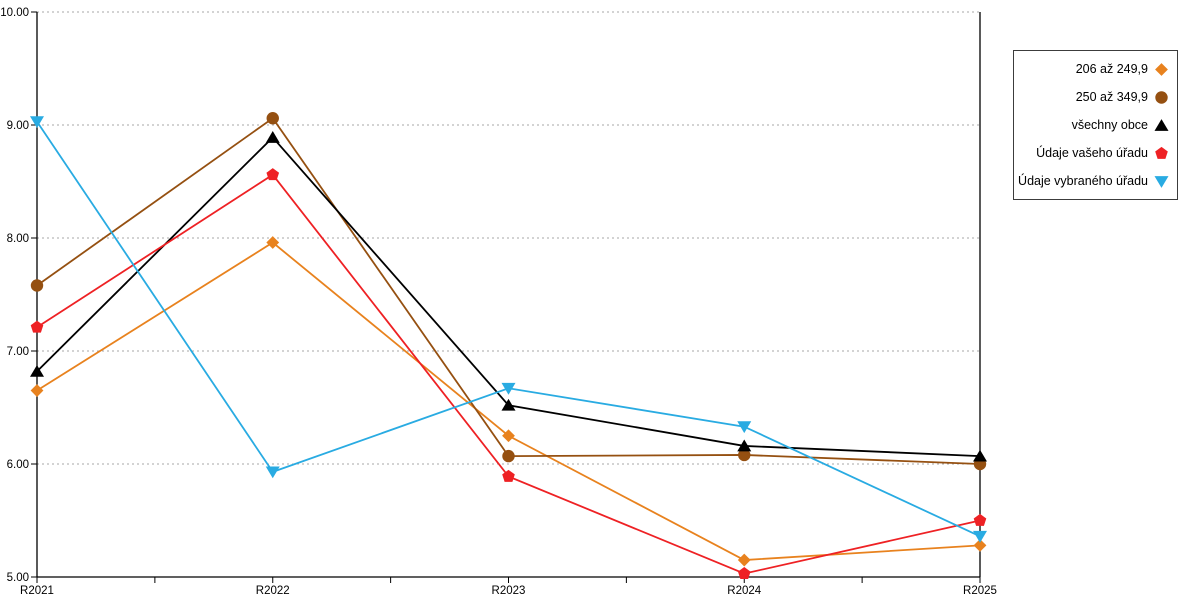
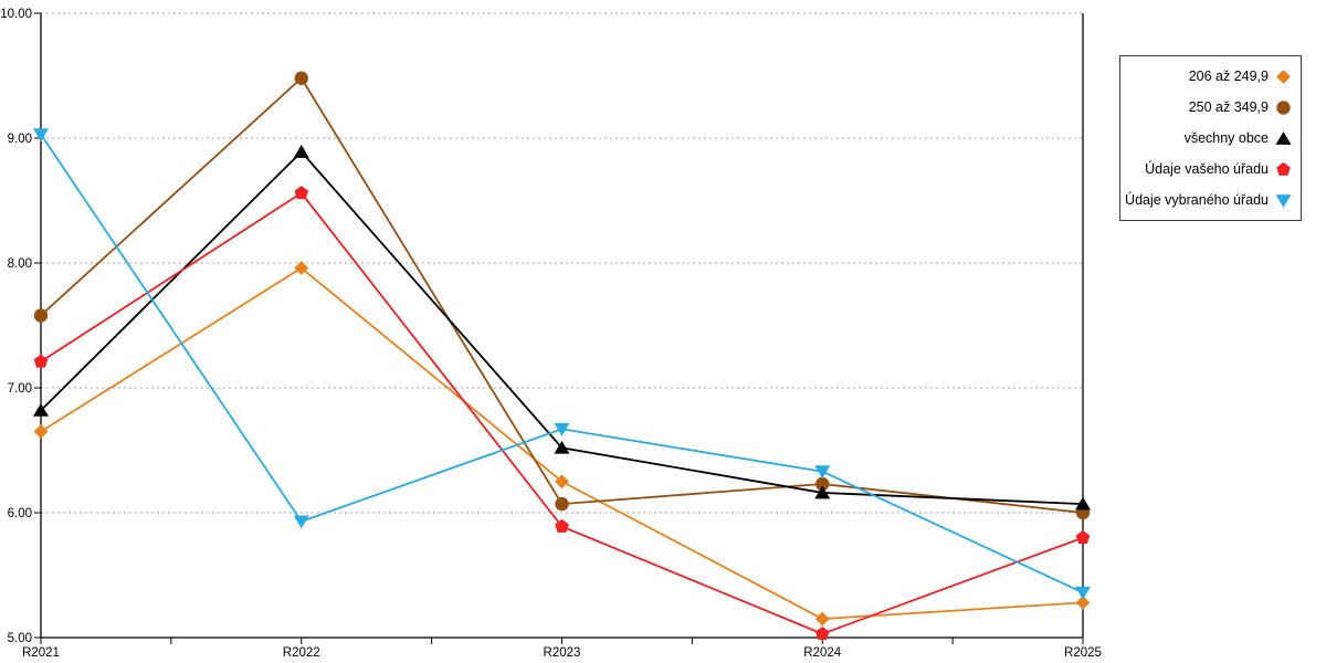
250 až 349,9/R2022: 9.06 -> 9.48
250 až 349,9/R2024: 6.08 -> 6.23
Údaje vašeho úřadu/R2025: 5.50 -> 5.80
